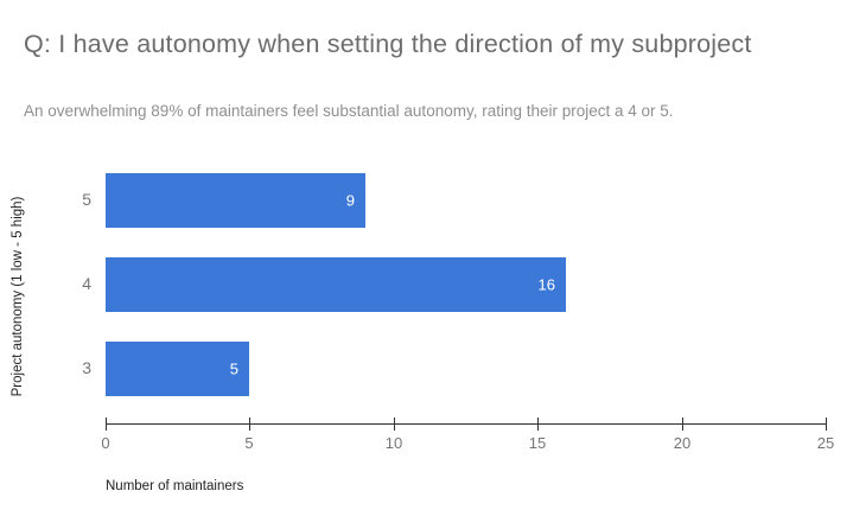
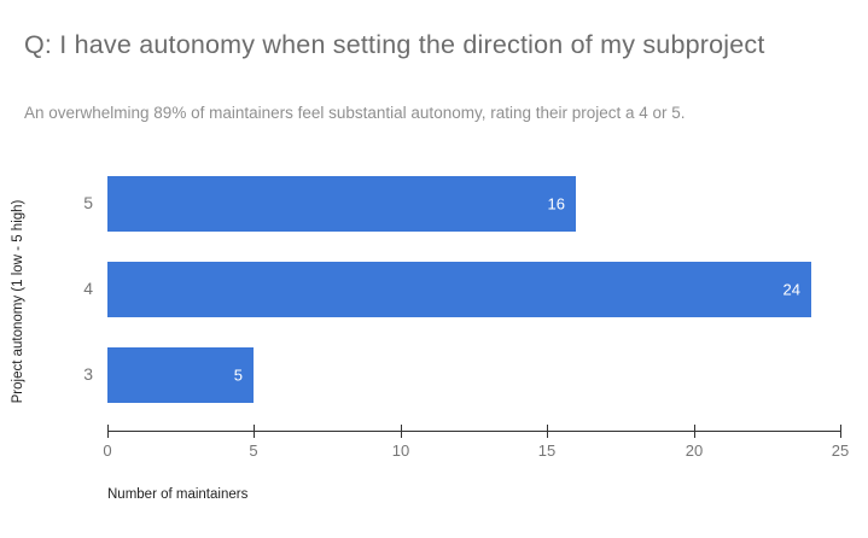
5: 9 -> 16
4: 16 -> 24
